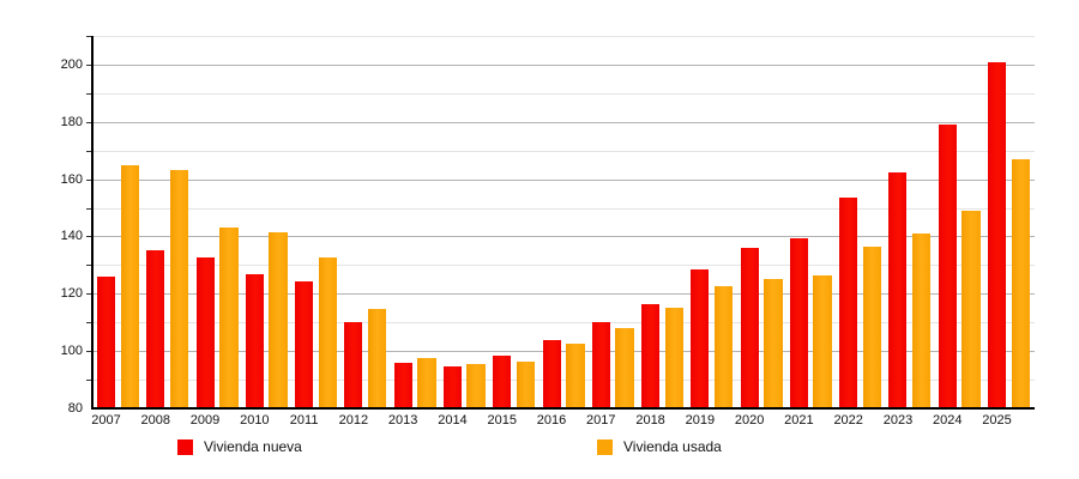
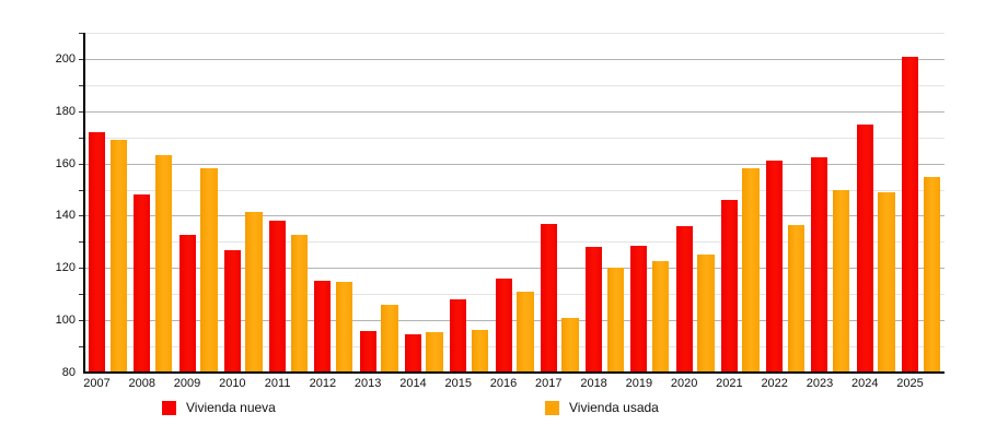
Vivienda nueva/2007: 126 -> 172
Vivienda usada/2007: 165 -> 169
Vivienda nueva/2008: 135 -> 148
Vivienda usada/2009: 143 -> 158
Vivienda nueva/2011: 124 -> 138
Vivienda nueva/2012: 110 -> 115
Vivienda usada/2013: 98 -> 106
Vivienda nueva/2015: 98 -> 108
Vivienda nueva/2016: 104 -> 116
Vivienda usada/2016: 102 -> 111
Vivienda nueva/2017: 110 -> 137
Vivienda usada/2017: 108 -> 101
Vivienda nueva/2018: 116 -> 128
Vivienda usada/2018: 115 -> 120
Vivienda nueva/2021: 140 -> 146
Vivienda usada/2021: 126 -> 158
Vivienda nueva/2022: 154 -> 161
Vivienda usada/2023: 141 -> 150
Vivienda nueva/2024: 179 -> 175
Vivienda usada/2025: 167 -> 155
